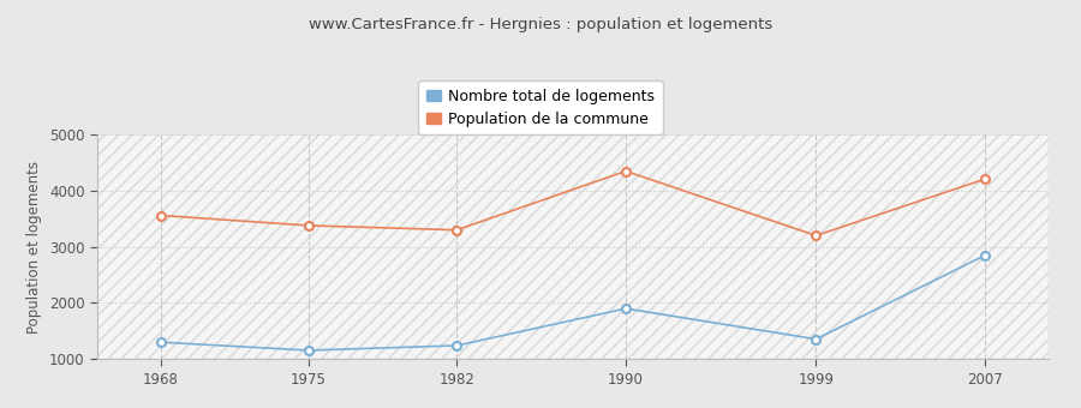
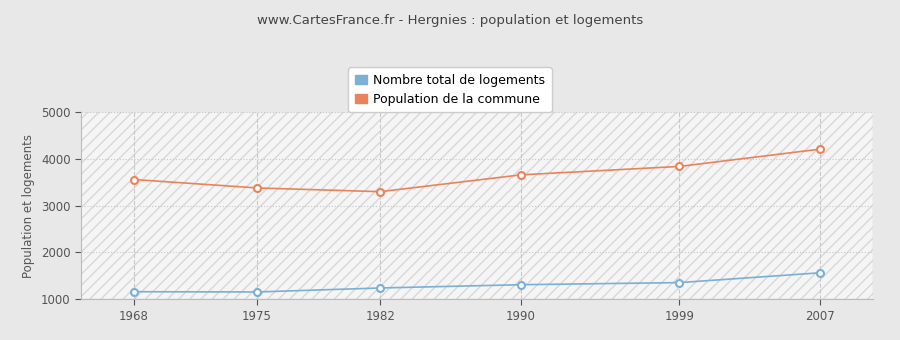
Nombre total de logements/1968: 1300 -> 1160
Nombre total de logements/1990: 1900 -> 1310
Population de la commune/1990: 4350 -> 3660
Population de la commune/1999: 3200 -> 3840
Nombre total de logements/2007: 2850 -> 1560
